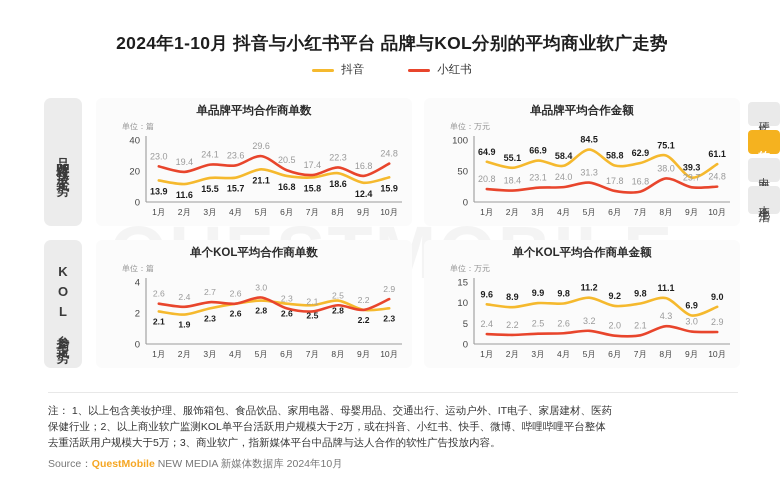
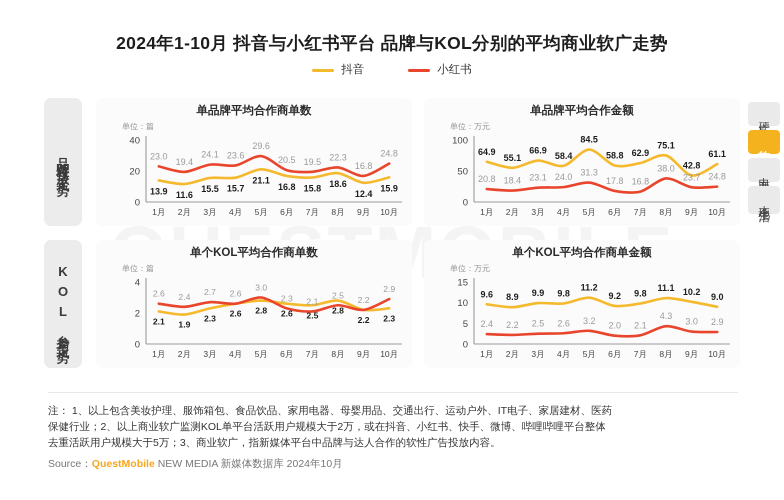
单品牌平均合作商单数/小红书/7月: 17.4 -> 19.5
单品牌平均合作金额/抖音/9月: 39.3 -> 42.8
单个KOL平均合作商单金额/抖音/9月: 6.9 -> 10.2
